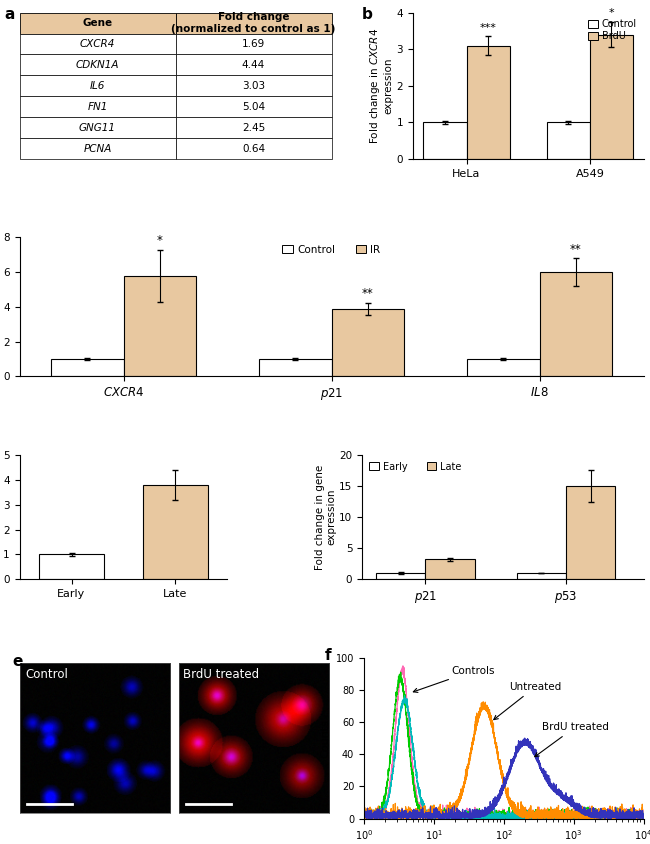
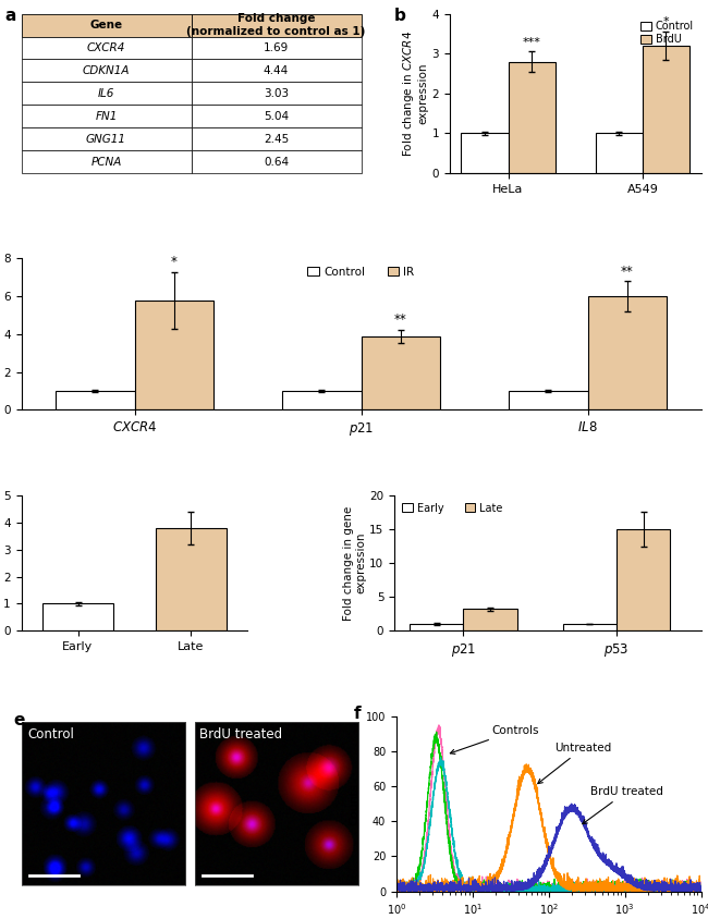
BrdU/HeLa: 3.1 -> 2.8
BrdU/A549: 3.4 -> 3.2
